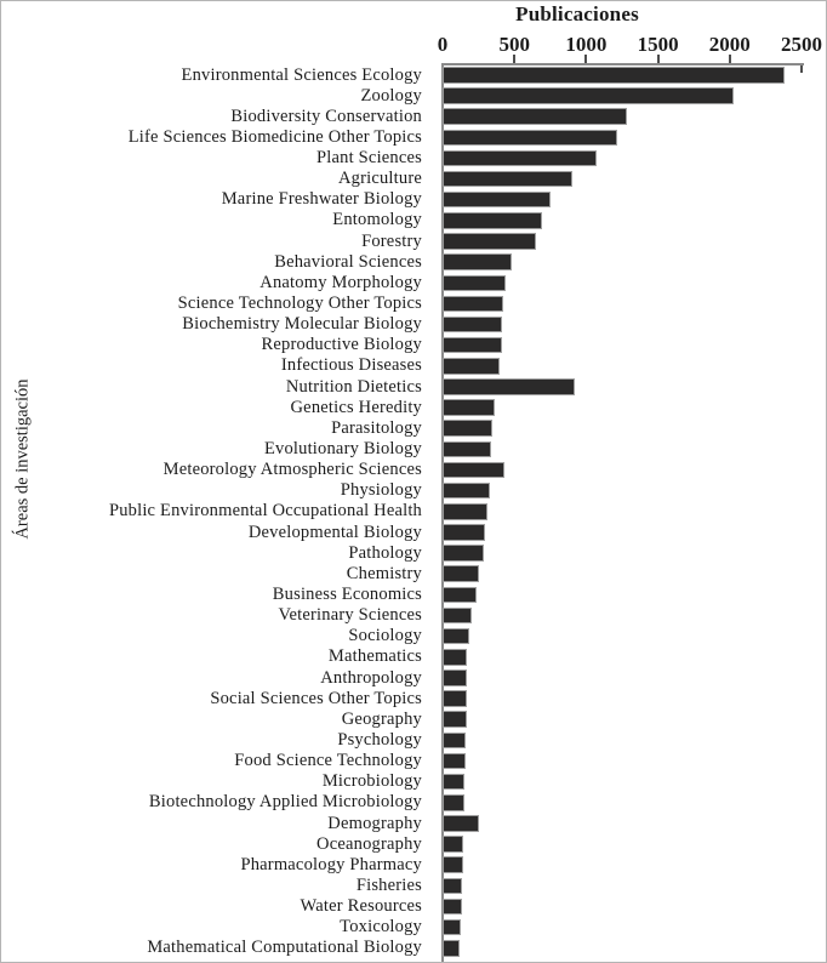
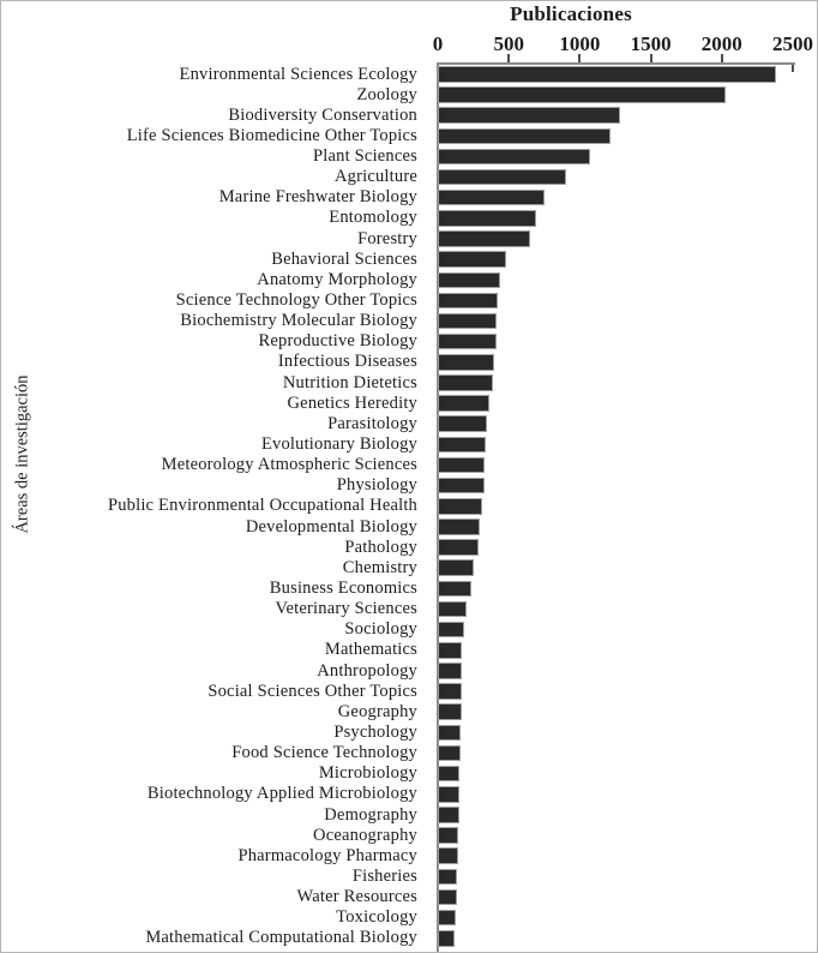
Nutrition Dietetics: 920 -> 390
Meteorology Atmospheric Sciences: 430 -> 330
Demography: 250 -> 150
